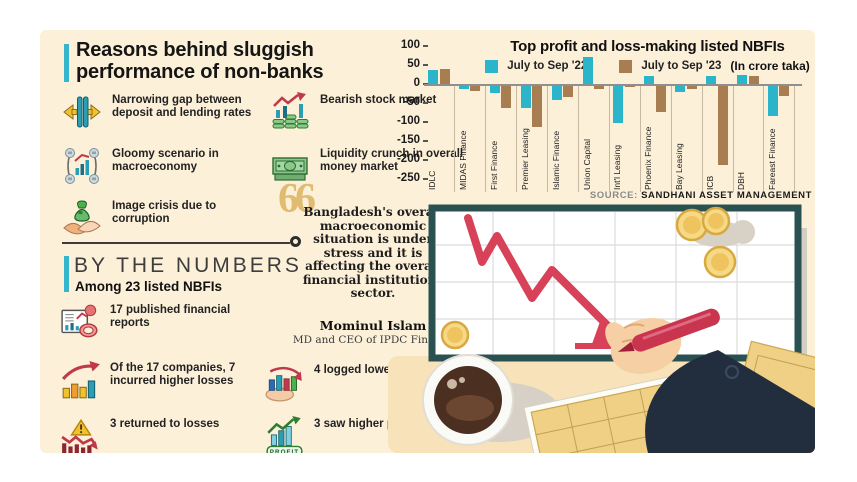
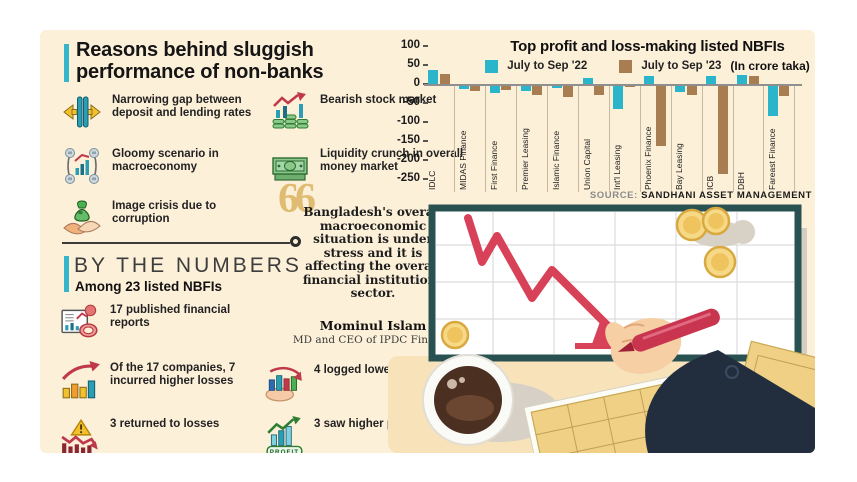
July to Sep '23/IDLC: 40 -> 30
July to Sep '23/First Finance: -60 -> -10
July to Sep '22/Premier Leasing: -60 -> -20
July to Sep '23/Premier Leasing: -110 -> -20
July to Sep '22/Islamic Finance: -40 -> -10
July to Sep '22/Union Capital: 70 -> 20
July to Sep '23/Union Capital: -10 -> -20
July to Sep '22/Int'l Leasing: -100 -> -60
July to Sep '23/Phoenix Finance: -70 -> -160
July to Sep '23/Bay Leasing: -10 -> -30
July to Sep '23/ICB: -210 -> -240
